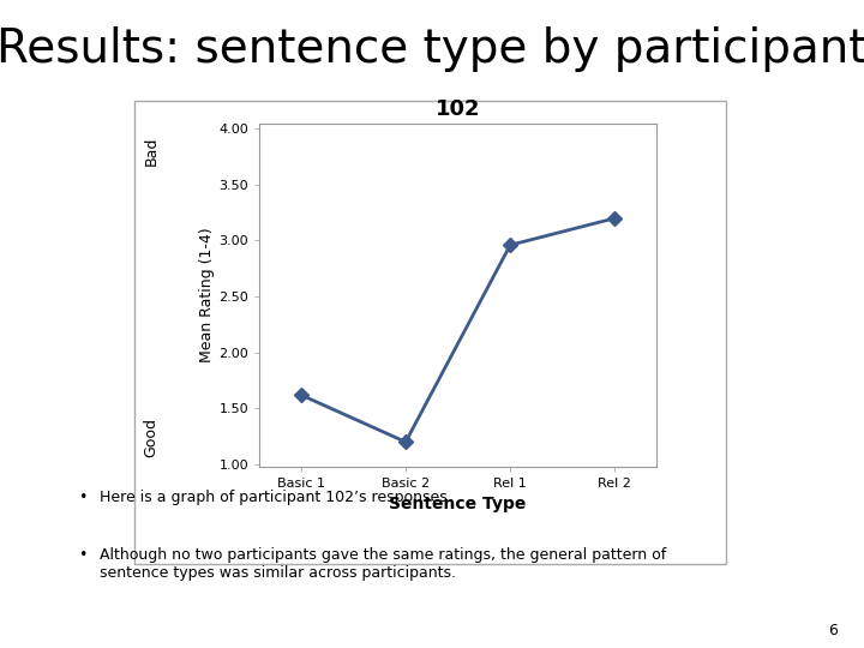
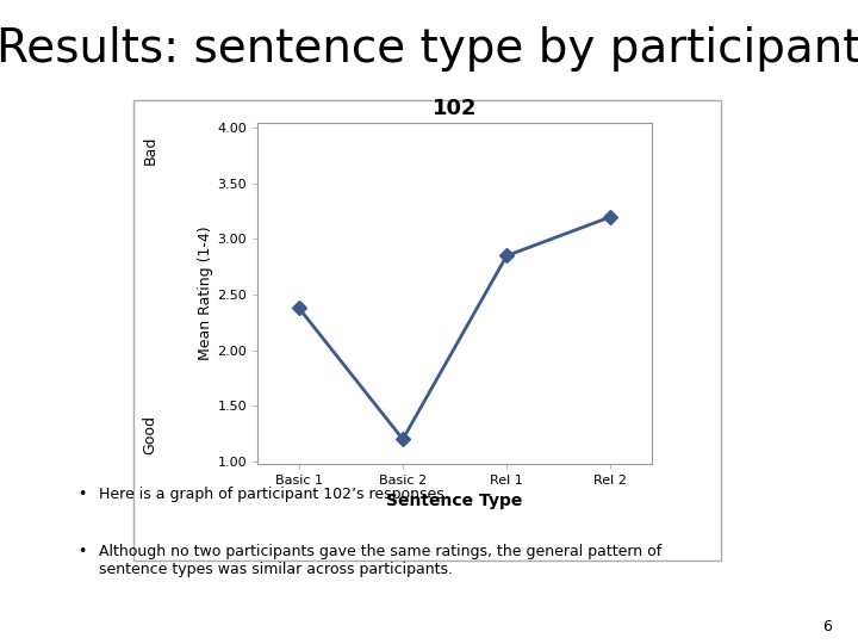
Basic 1: 1.62 -> 2.38
Rel 1: 2.96 -> 2.85
